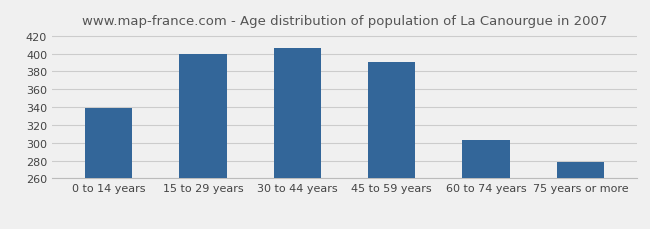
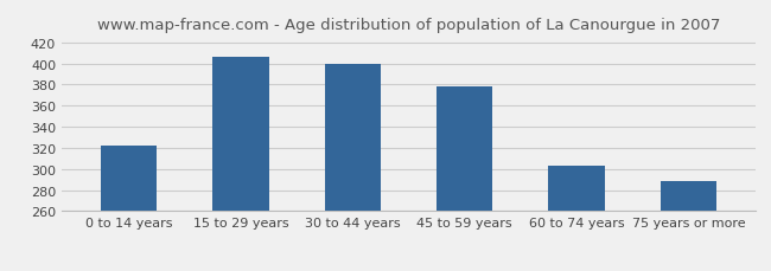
0 to 14 years: 339 -> 322
15 to 29 years: 399 -> 406
30 to 44 years: 406 -> 400
45 to 59 years: 391 -> 378
75 years or more: 278 -> 288
